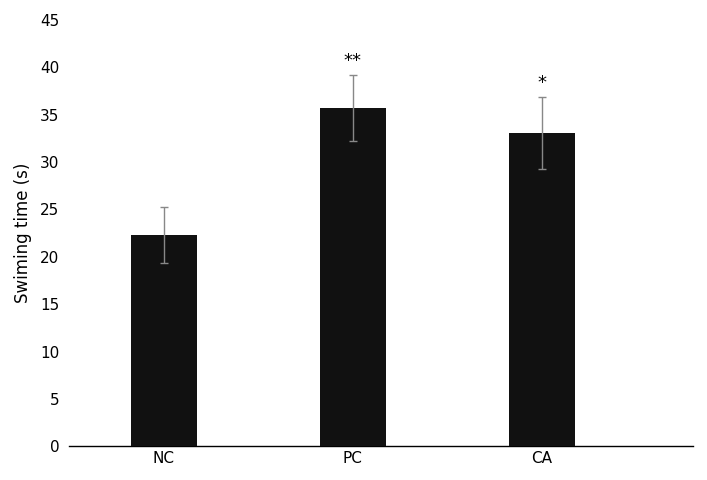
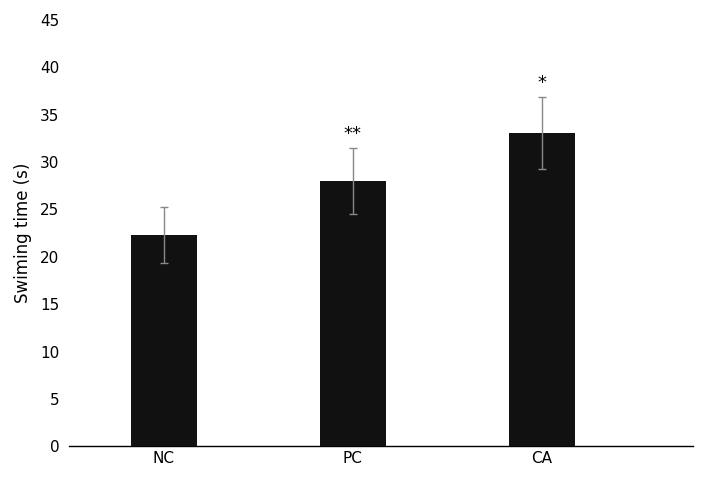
PC: 35.7 -> 28.0
